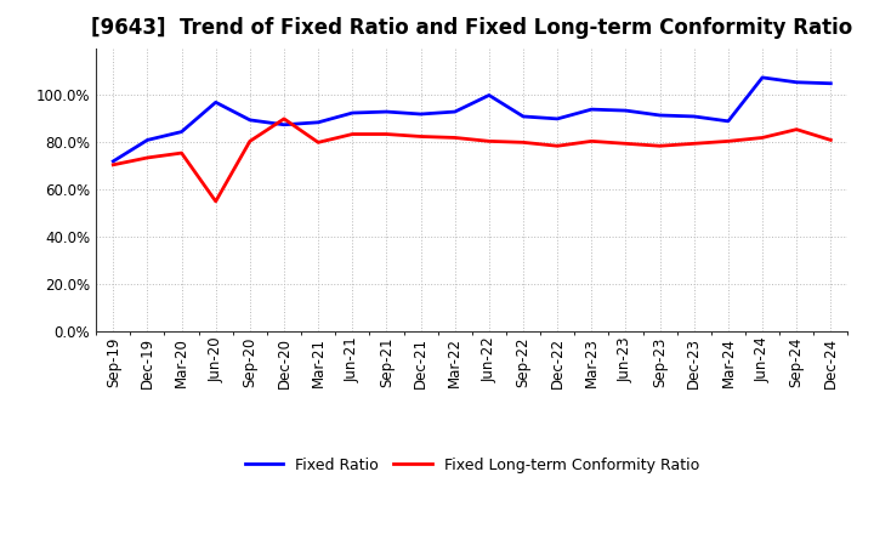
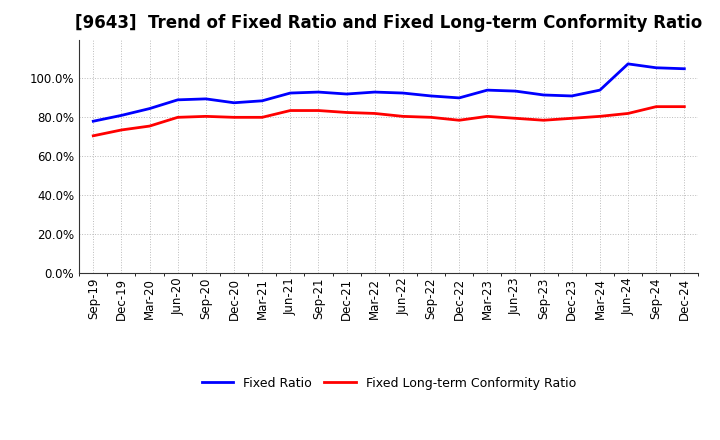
Fixed Ratio/Sep-19: 72% -> 78%
Fixed Ratio/Jun-20: 97% -> 89%
Fixed Long-term Conformity Ratio/Jun-20: 55% -> 80%
Fixed Long-term Conformity Ratio/Dec-20: 90% -> 80%
Fixed Ratio/Jun-22: 100% -> 92%
Fixed Ratio/Mar-24: 89% -> 94%
Fixed Long-term Conformity Ratio/Dec-24: 81% -> 86%
